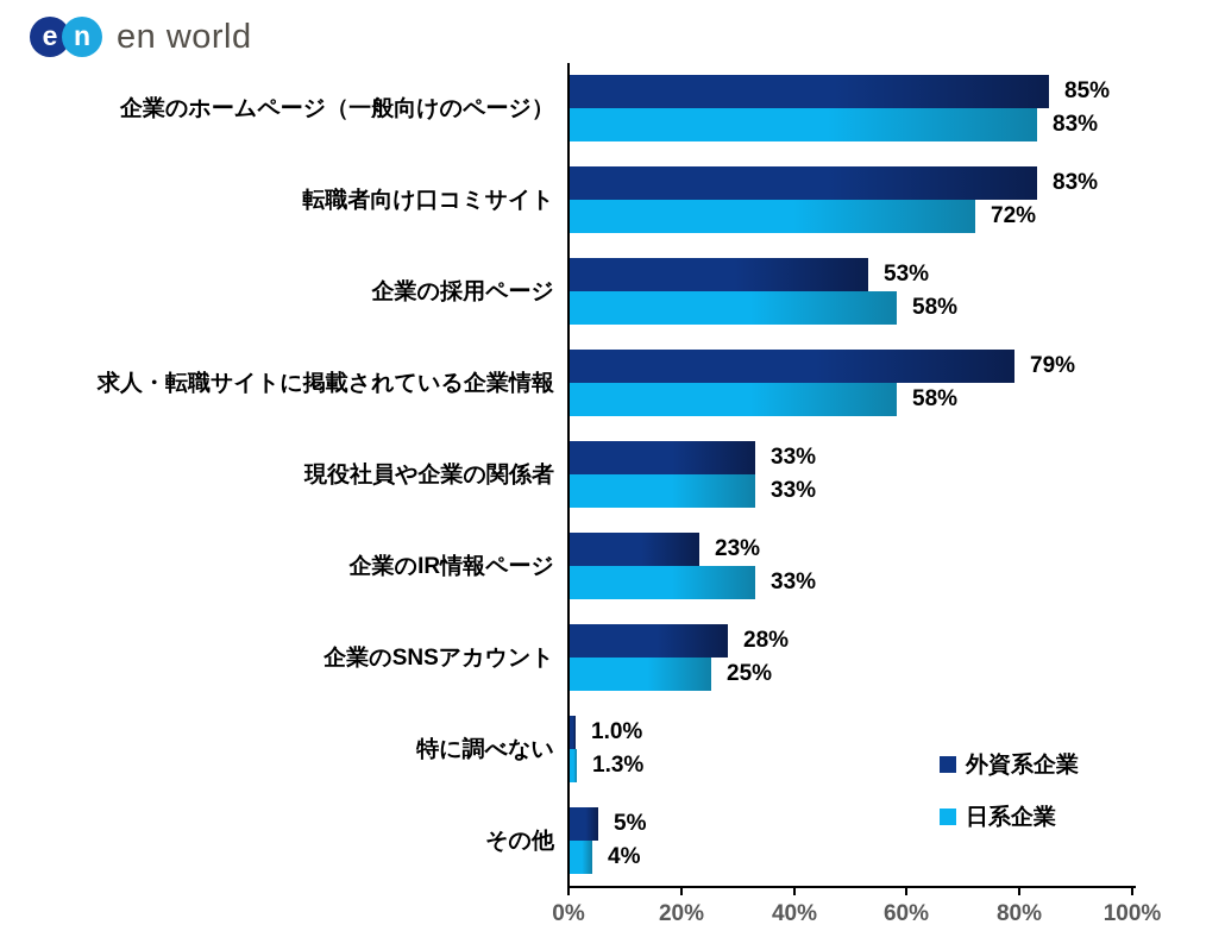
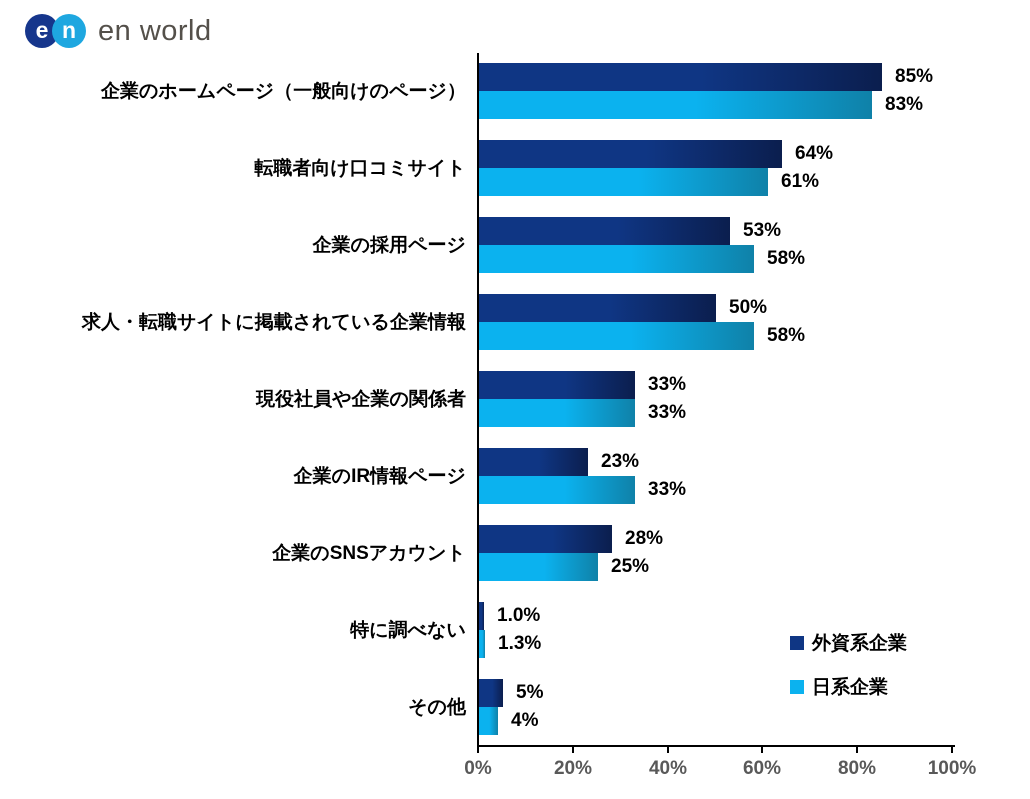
外資系企業/転職者向け口コミサイト: 83% -> 64%
日系企業/転職者向け口コミサイト: 72% -> 61%
外資系企業/求人・転職サイトに掲載されている企業情報: 79% -> 50%
